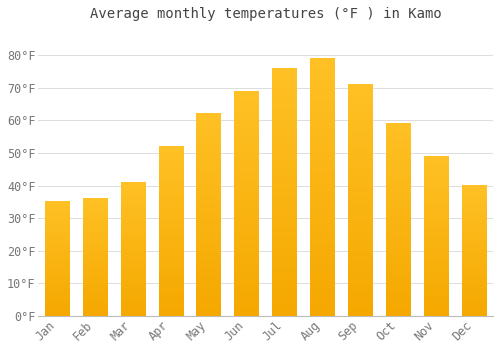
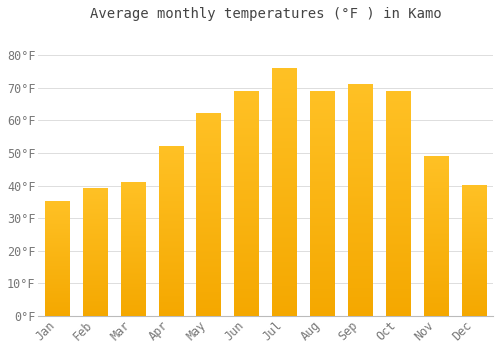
Feb: 36°F -> 39°F
Aug: 79°F -> 69°F
Oct: 59°F -> 69°F
